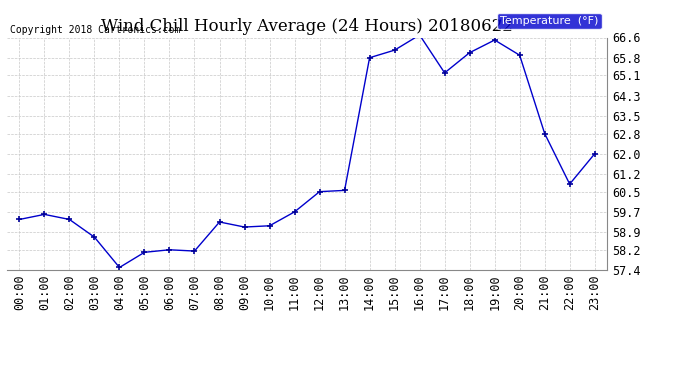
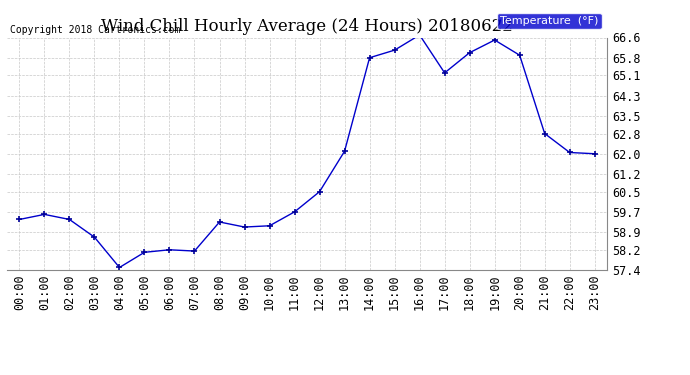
13:00: 60.55 -> 62.10
22:00: 60.80 -> 62.05
